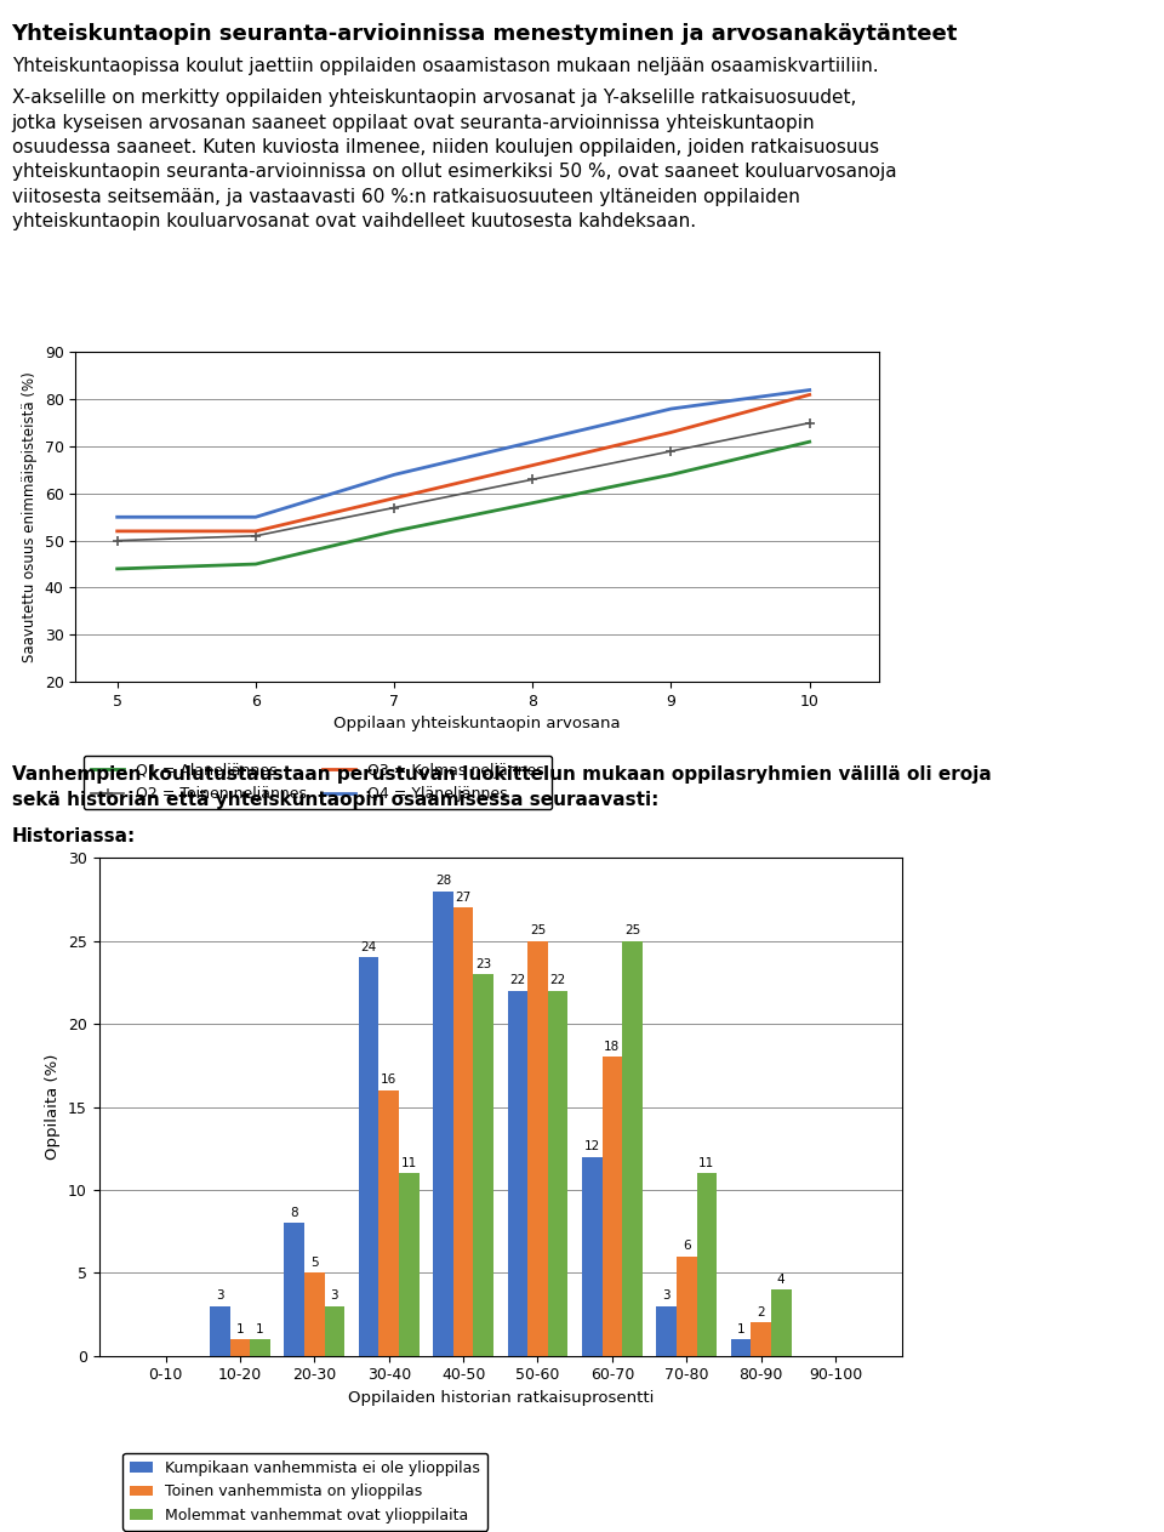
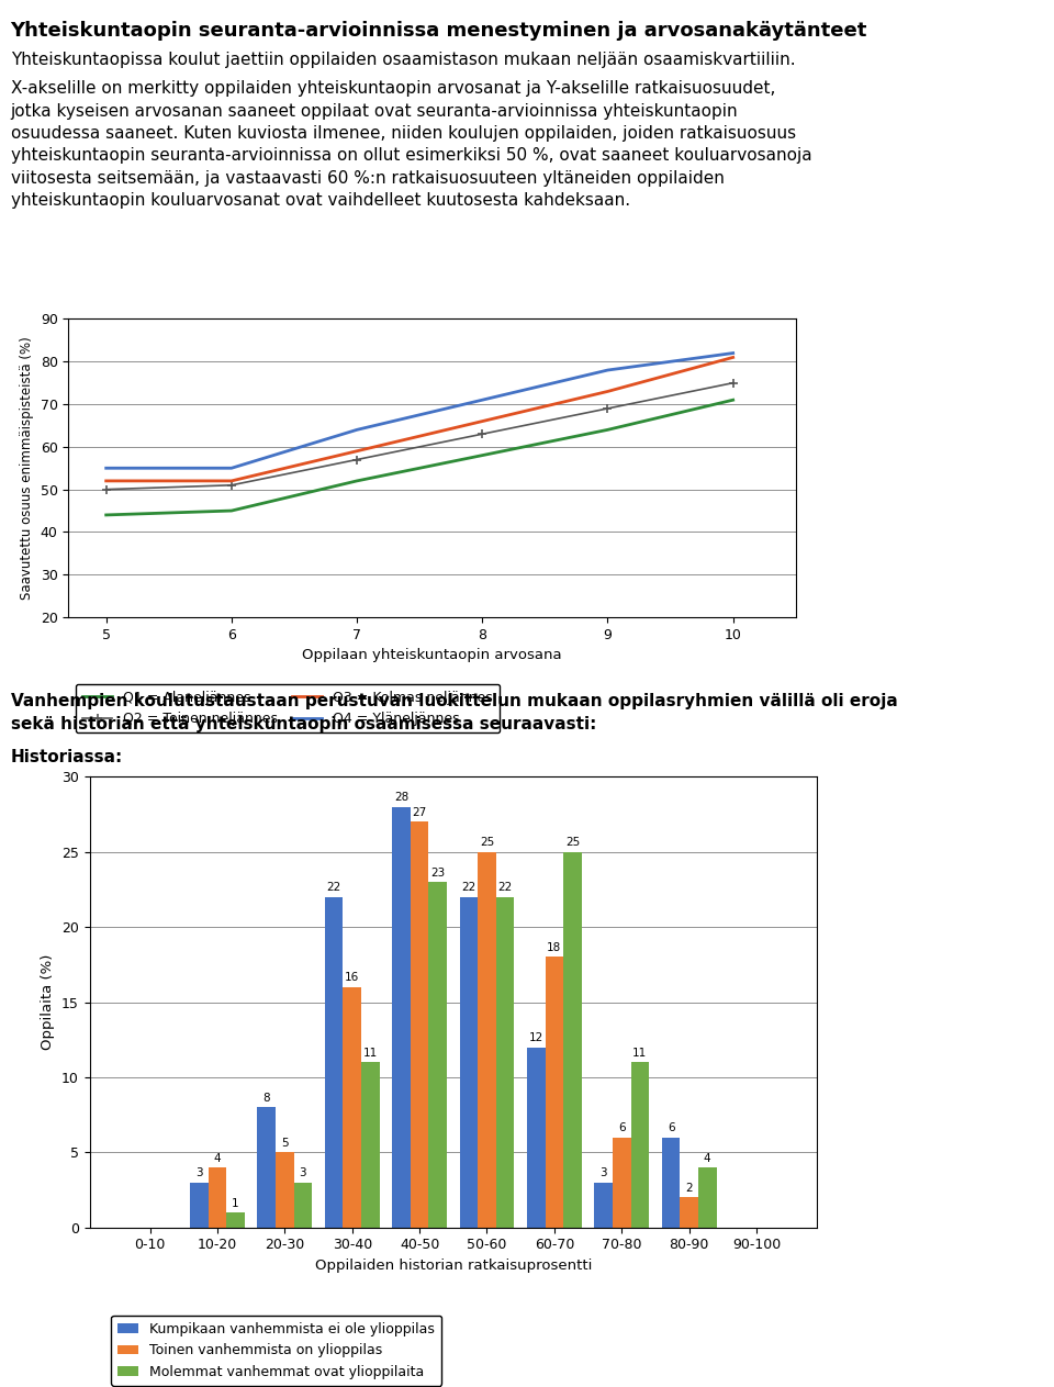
Toinen vanhemmista on ylioppilas/10-20: 1 -> 4
Kumpikaan vanhemmista ei ole ylioppilas/30-40: 24 -> 22
Kumpikaan vanhemmista ei ole ylioppilas/80-90: 1 -> 6
